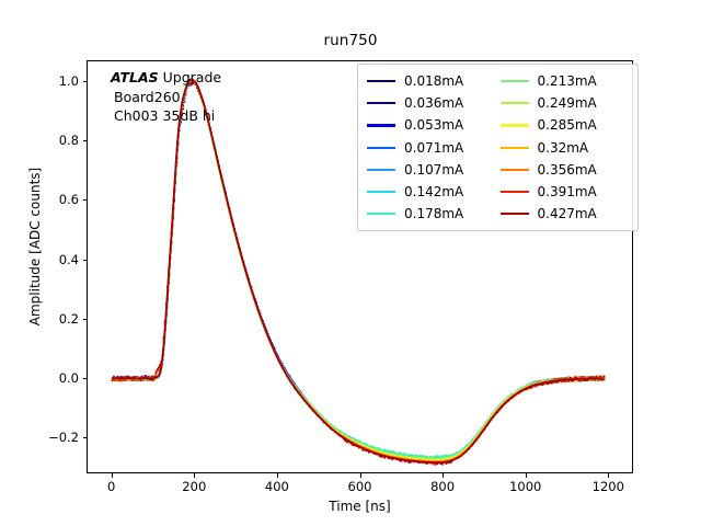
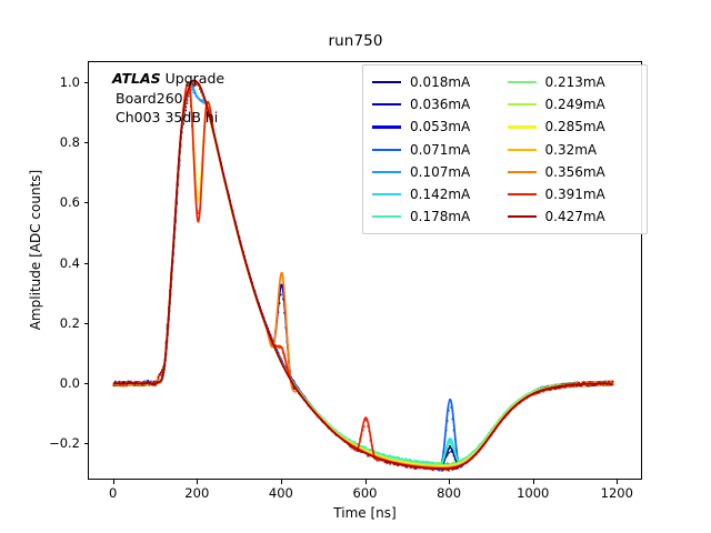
0.107mA/200: 1.00 -> 0.95
0.285mA/200: 1.00 -> 0.61
0.391mA/200: 1.00 -> 0.54
0.036mA/400: 0.07 -> 0.33
0.285mA/400: 0.07 -> 0.12
0.356mA/400: 0.07 -> 0.37
0.391mA/400: 0.07 -> 0.12
0.391mA/600: -0.23 -> -0.11
0.018mA/800: -0.27 -> -0.21
0.071mA/800: -0.27 -> -0.05
0.142mA/800: -0.26 -> -0.18
0.178mA/800: -0.26 -> -0.19
